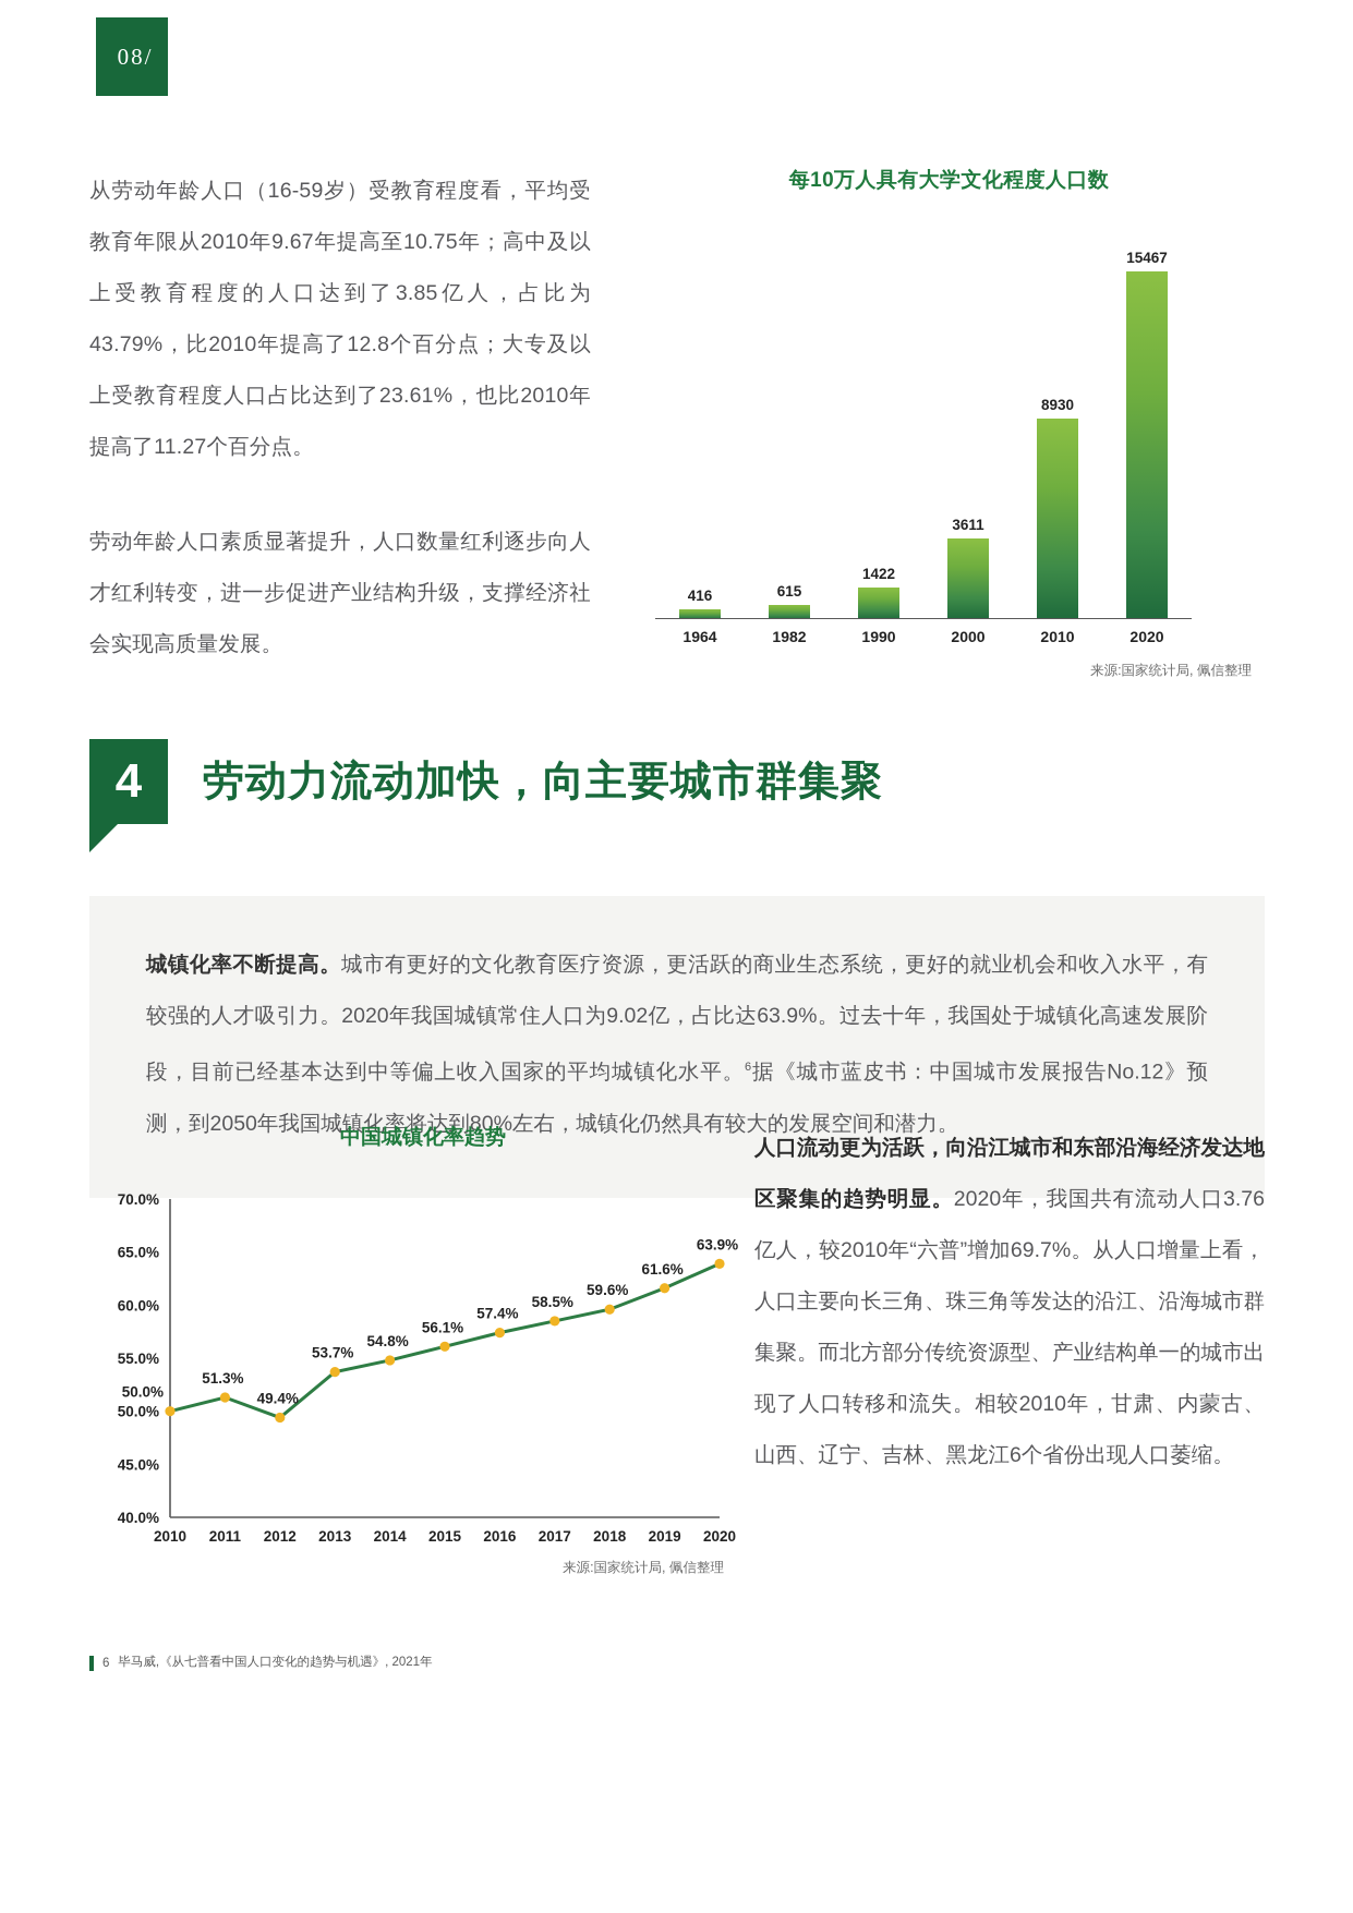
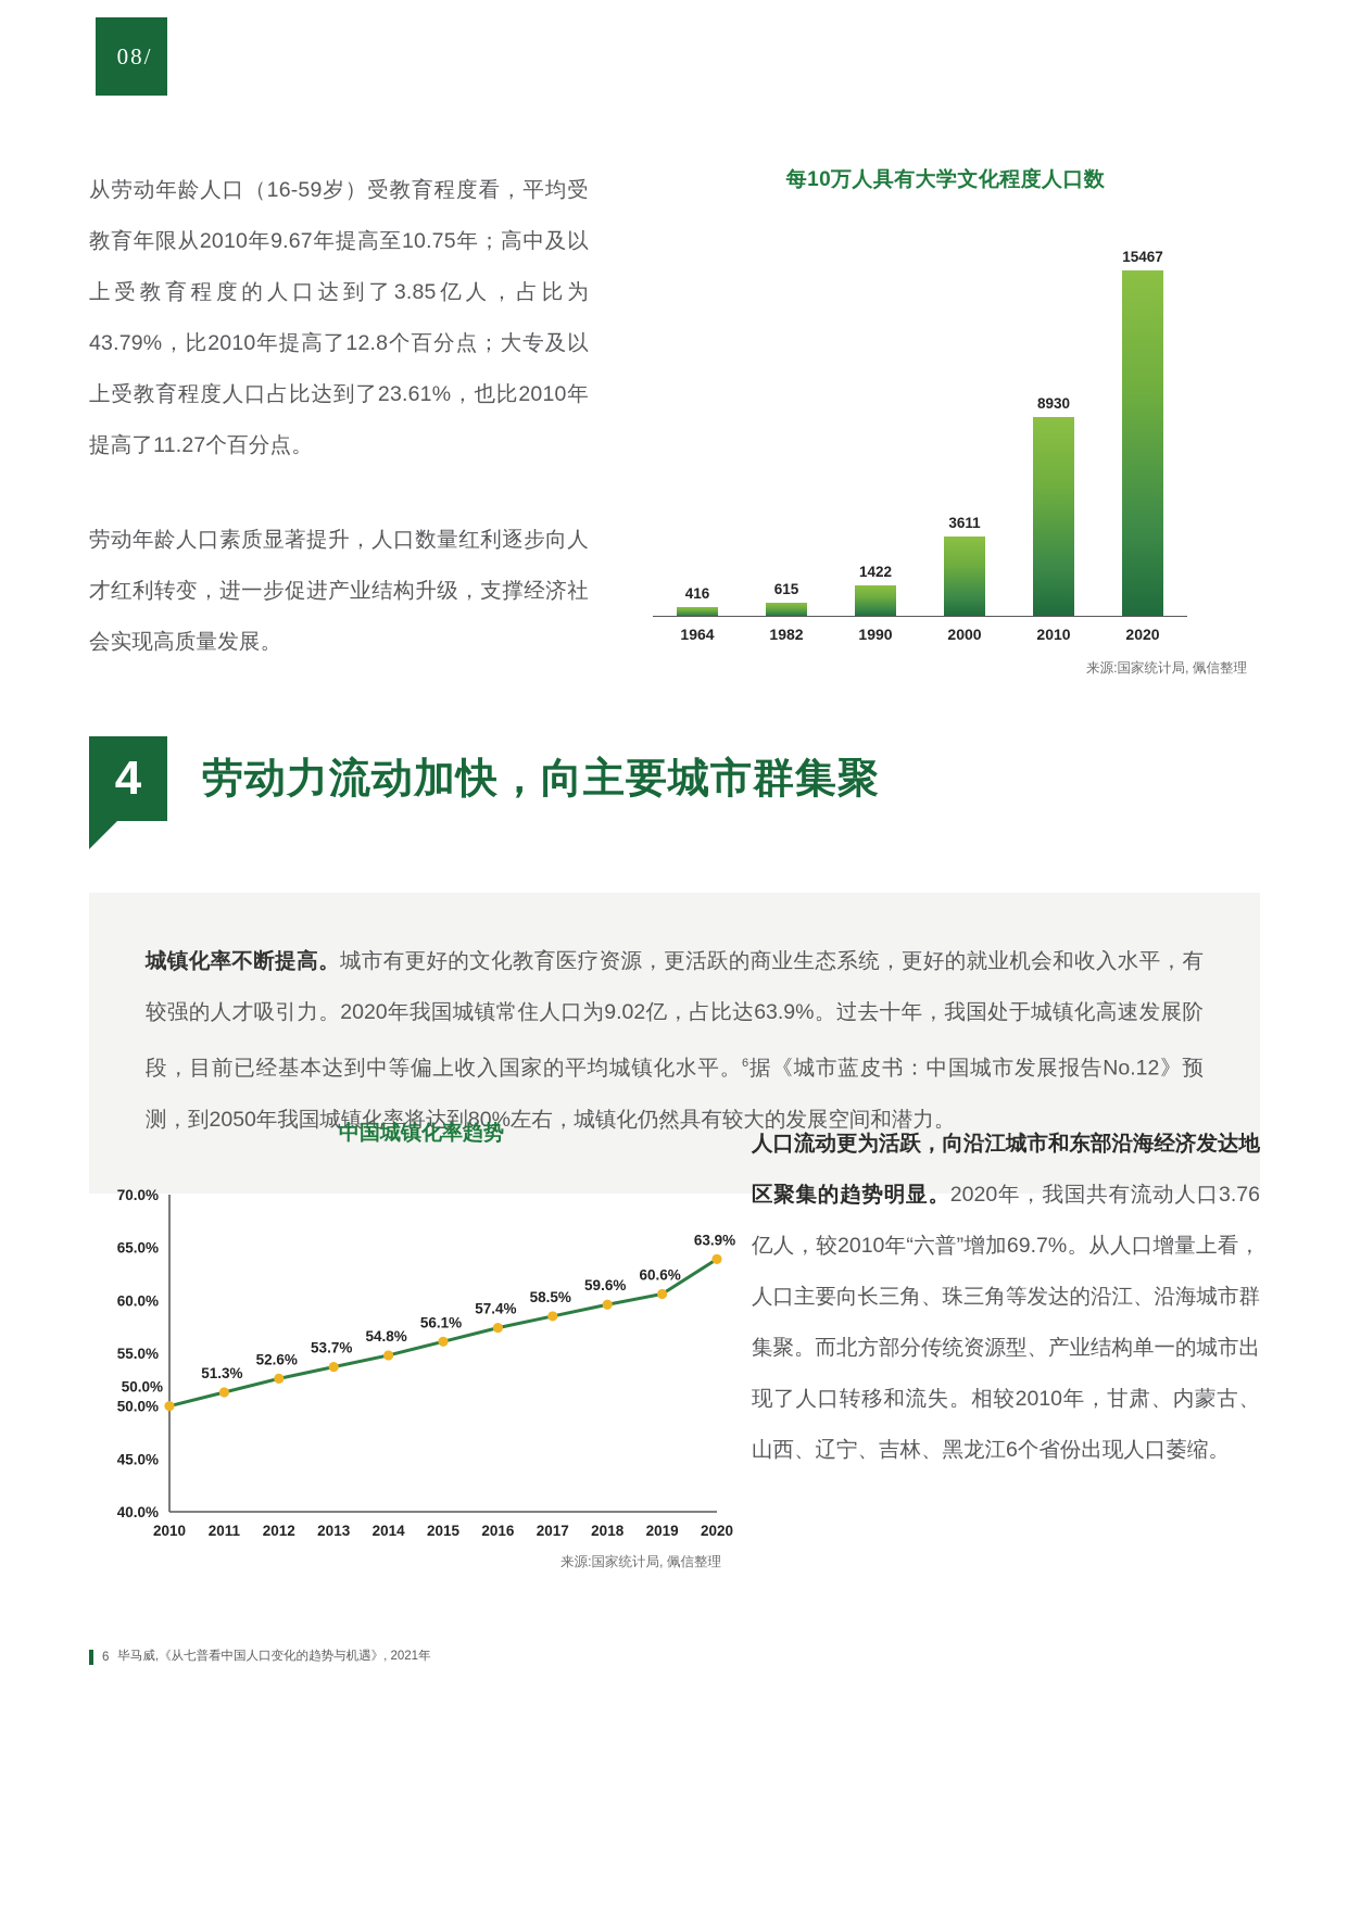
中国城镇化率趋势/2012: 49.4% -> 52.6%
中国城镇化率趋势/2019: 61.6% -> 60.6%
